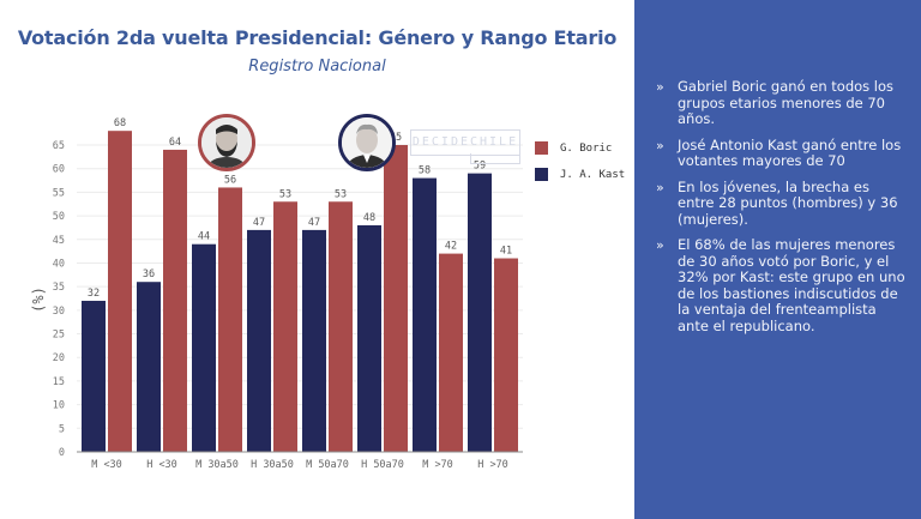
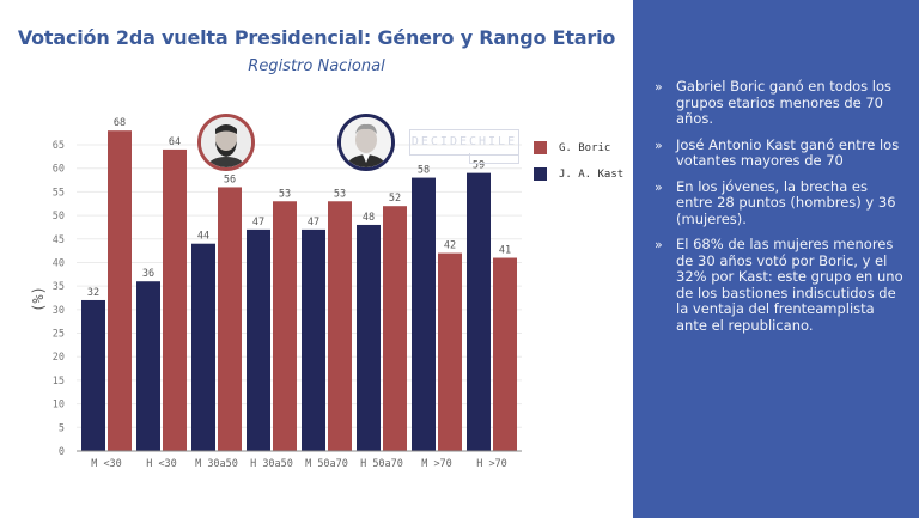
G. Boric/H 50a70: 65 -> 52
